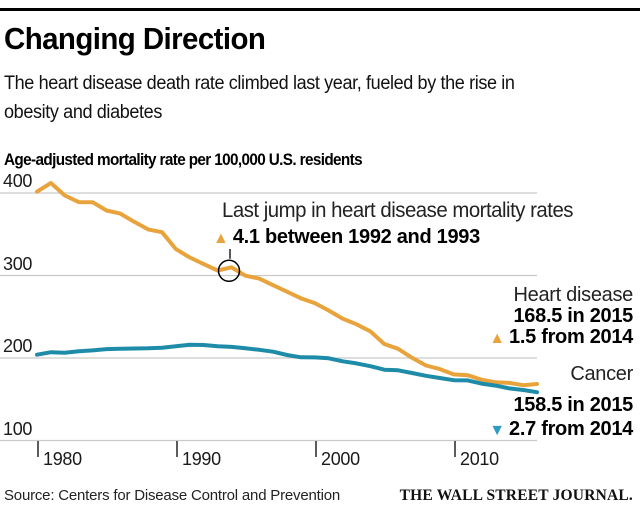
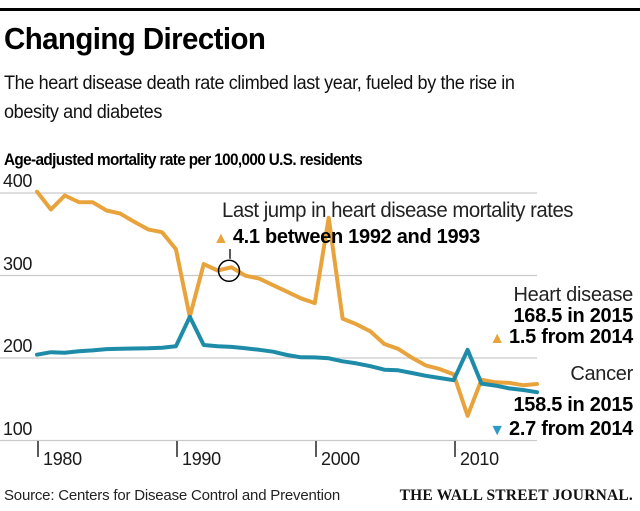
Heart disease/1980: 410 -> 380
Heart disease/1990: 320 -> 250
Cancer/1990: 220 -> 250
Heart disease/2000: 260 -> 370
Heart disease/2010: 180 -> 130
Cancer/2010: 170 -> 210
